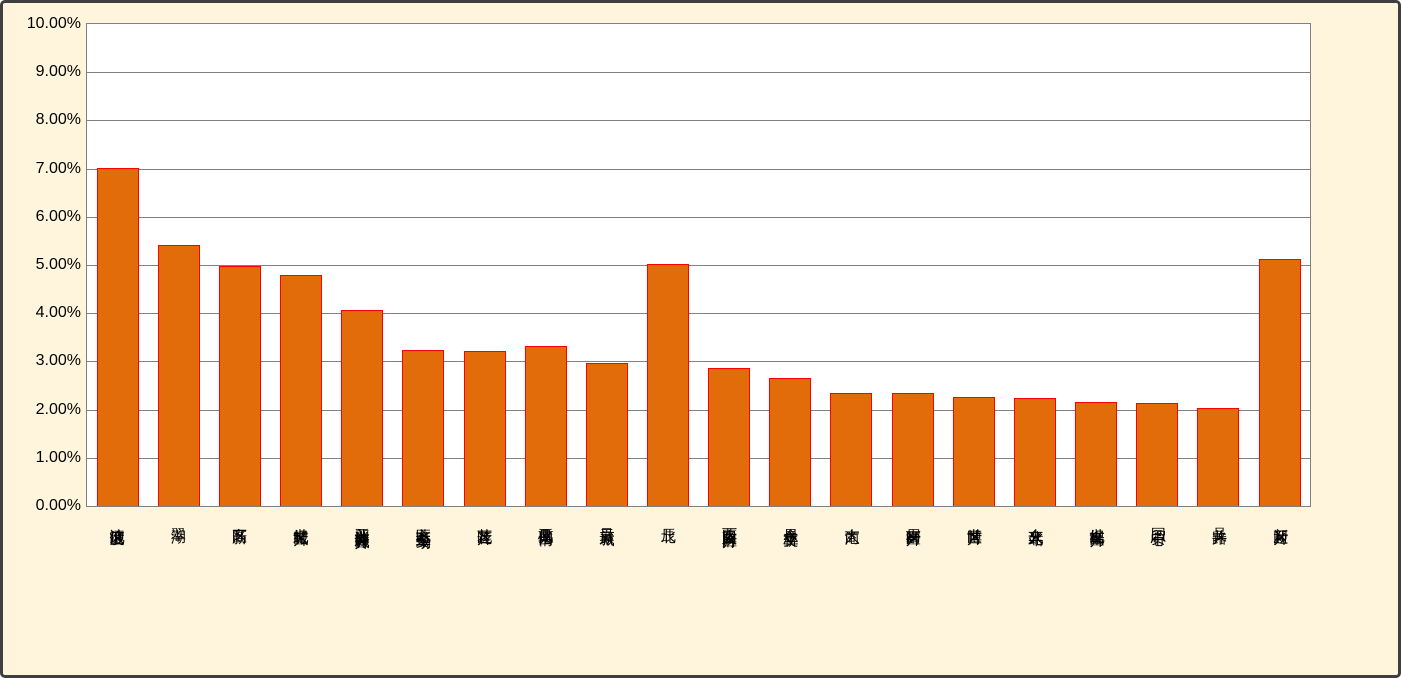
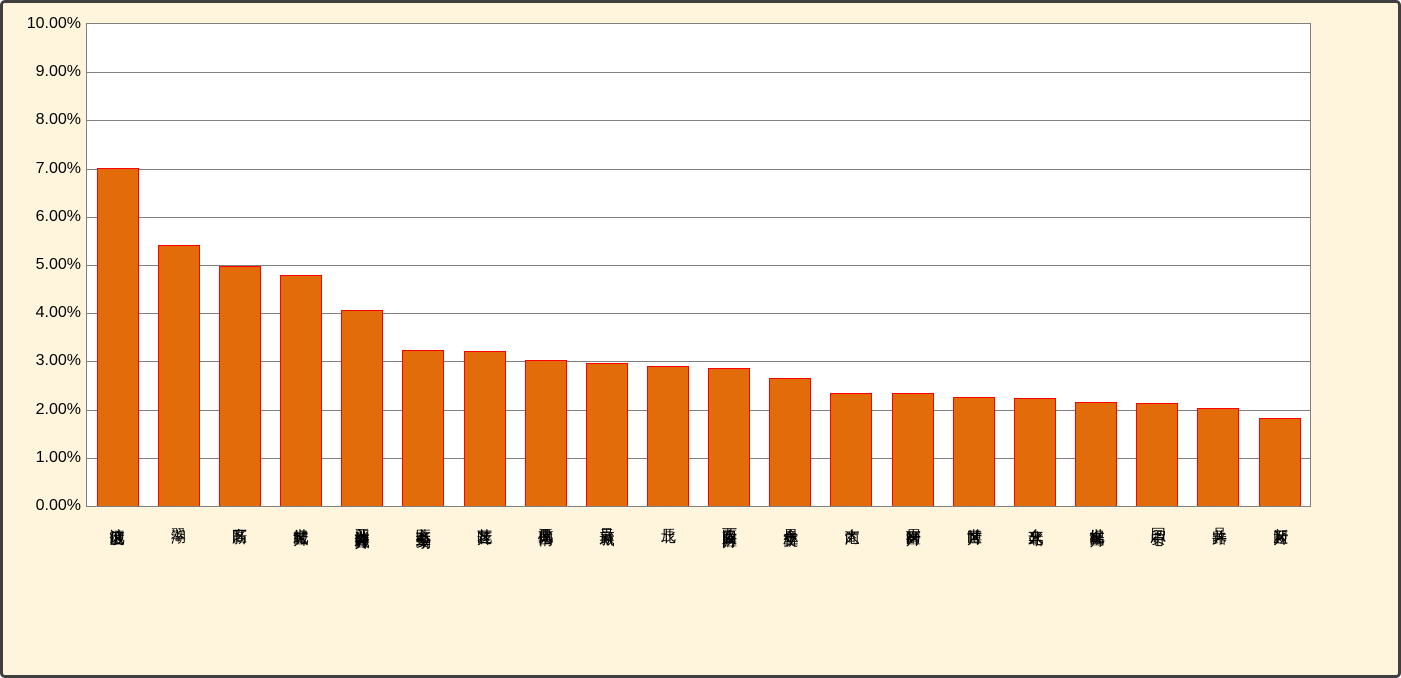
南亚风情园: 3.3% -> 3.0%
北辰: 5.0% -> 2.9%
新迎片区: 5.1% -> 1.8%
